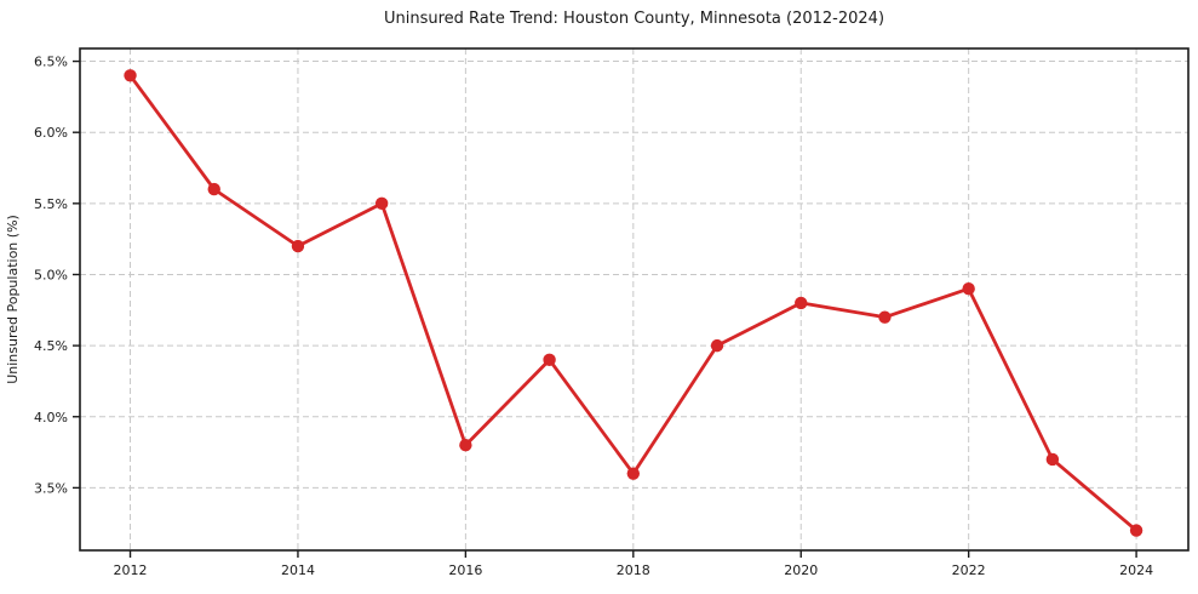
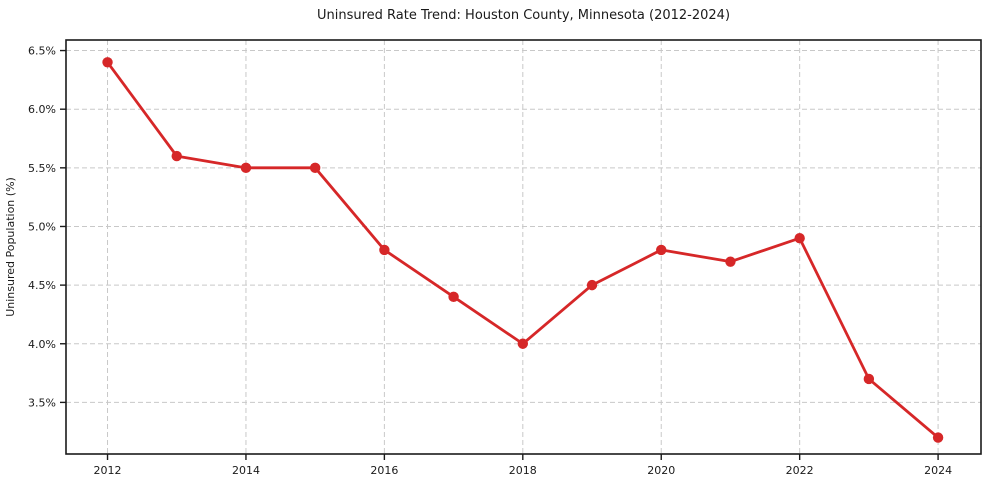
2014: 5.2% -> 5.5%
2016: 3.8% -> 4.8%
2018: 3.6% -> 4.0%
